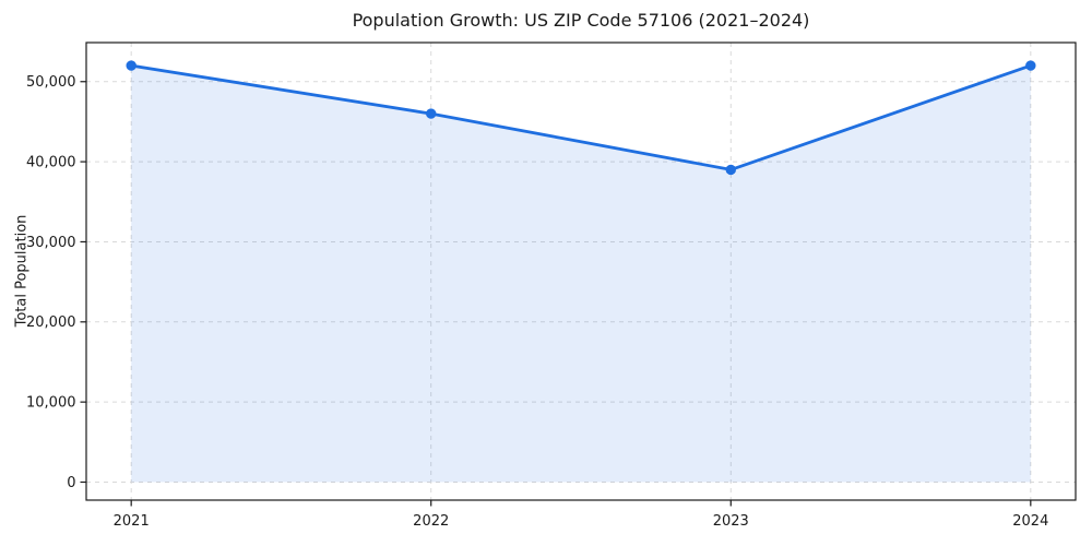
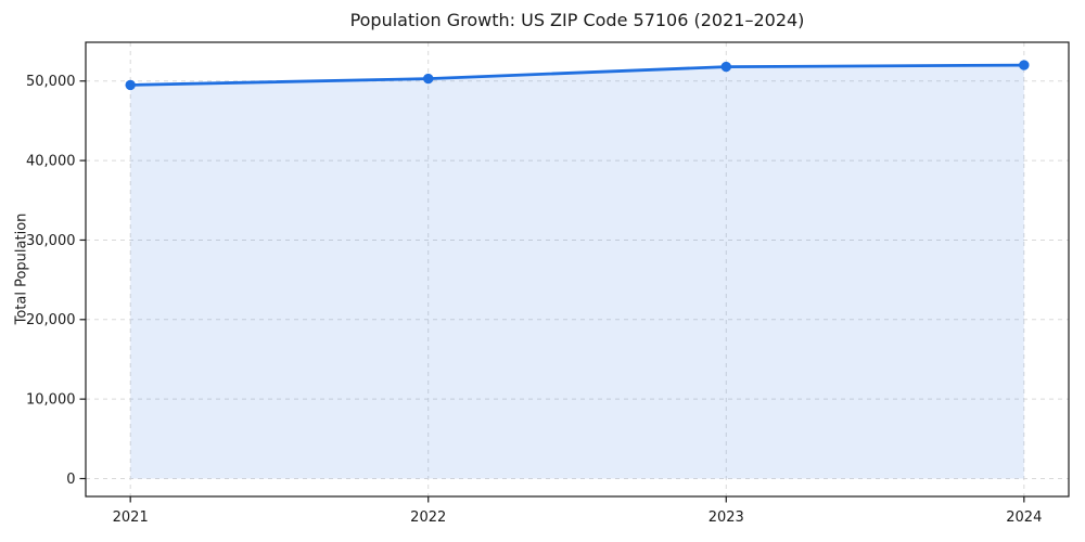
2021: 52000 -> 50000
2022: 46000 -> 50000
2023: 39000 -> 52000
